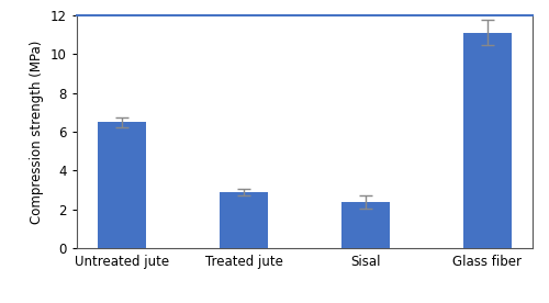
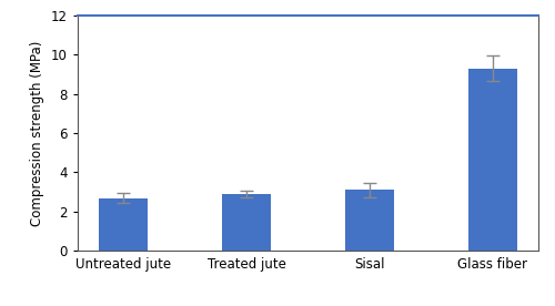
Untreated jute: 6.5 -> 2.7
Sisal: 2.4 -> 3.1
Glass fiber: 11.1 -> 9.3
